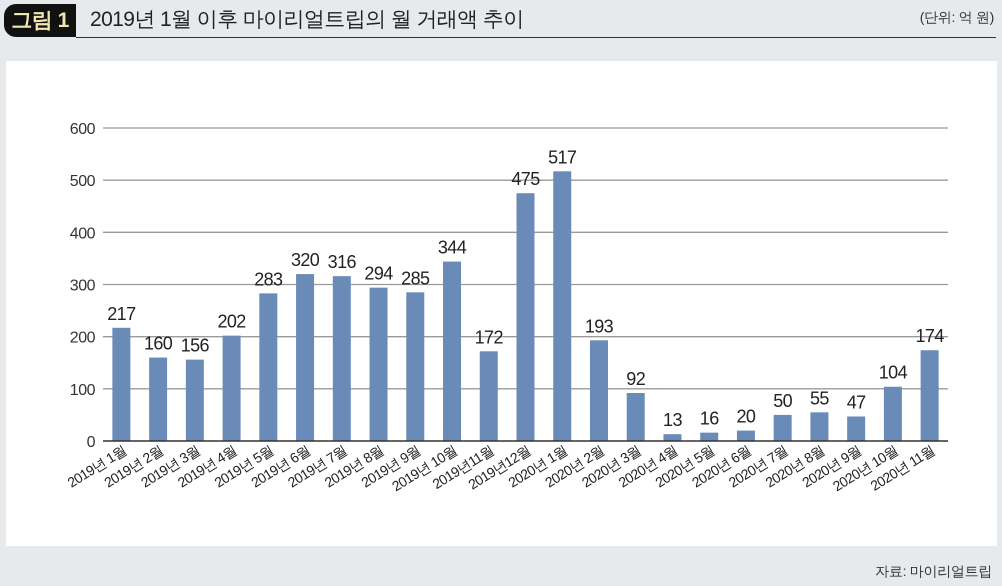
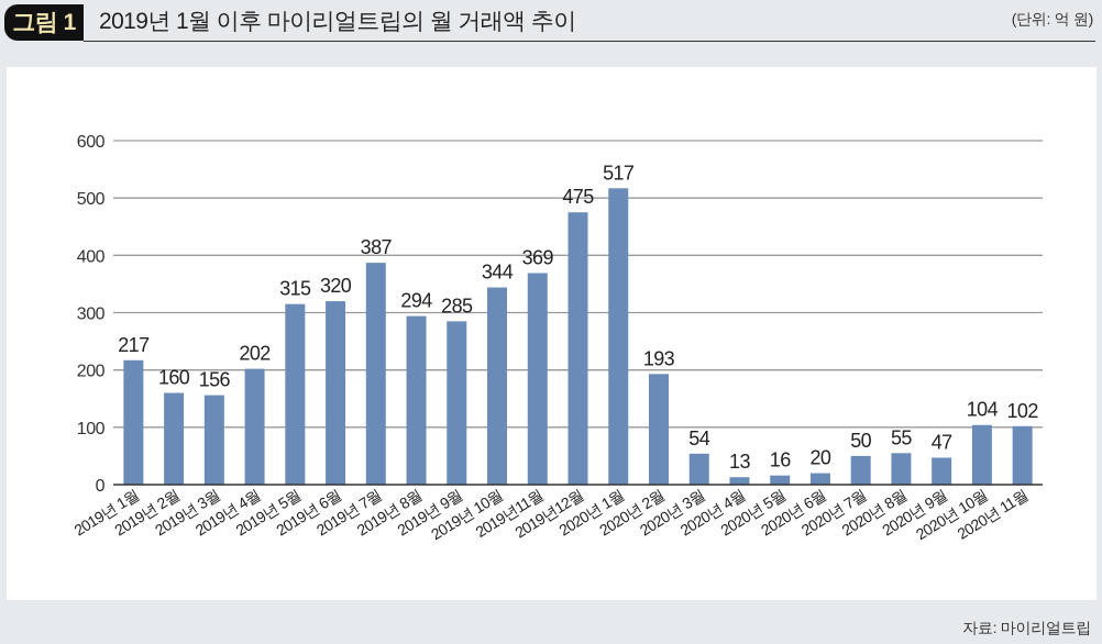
2019년 5월: 283 -> 315
2019년 7월: 316 -> 387
2019년11월: 172 -> 369
2020년 3월: 92 -> 54
2020년 11월: 174 -> 102
